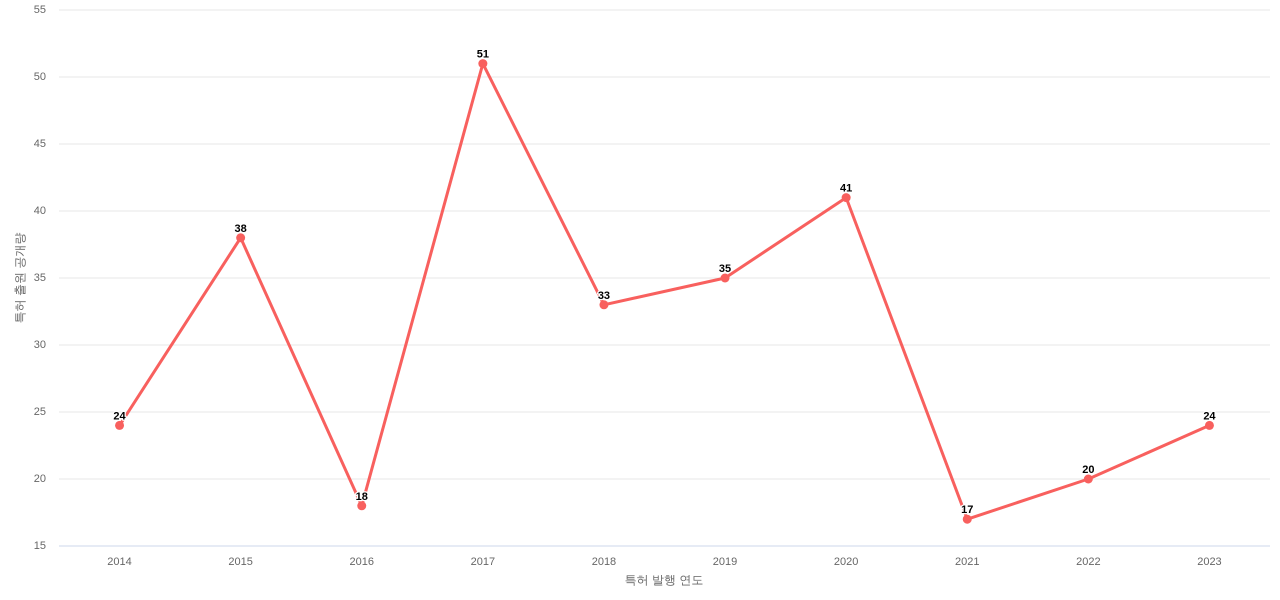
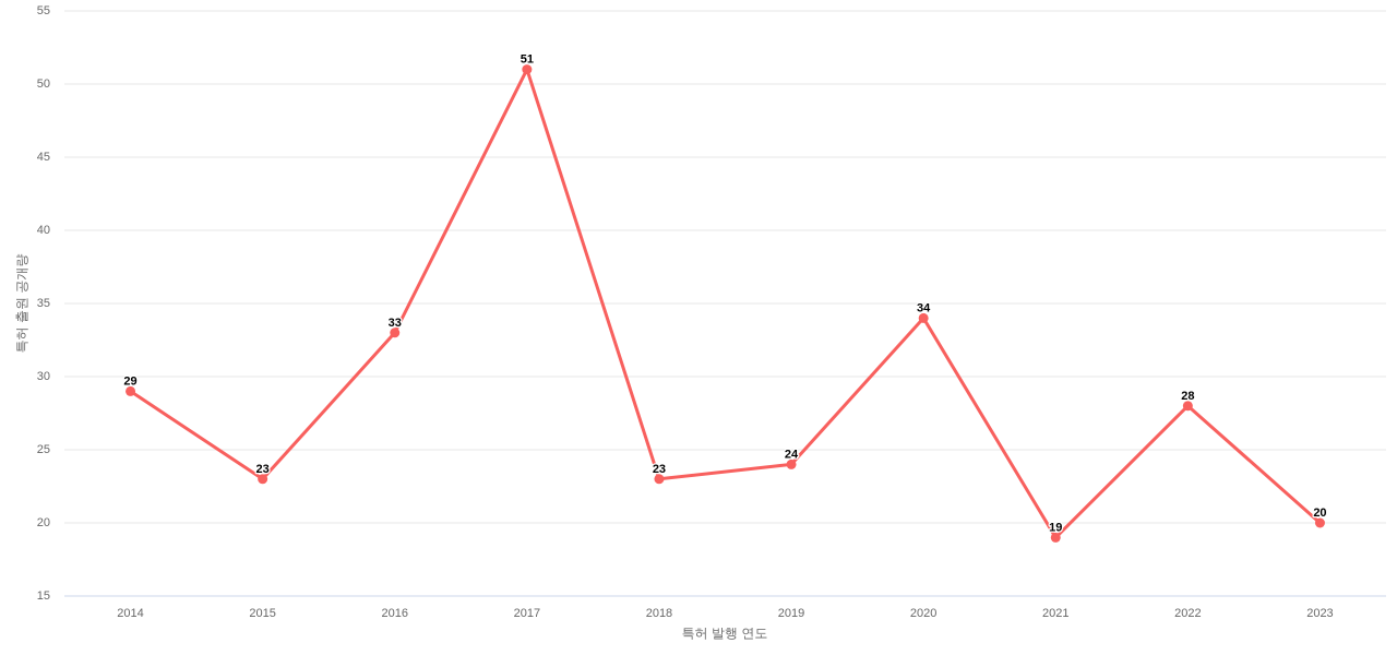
2014: 24 -> 29
2015: 38 -> 23
2016: 18 -> 33
2018: 33 -> 23
2019: 35 -> 24
2020: 41 -> 34
2021: 17 -> 19
2022: 20 -> 28
2023: 24 -> 20
